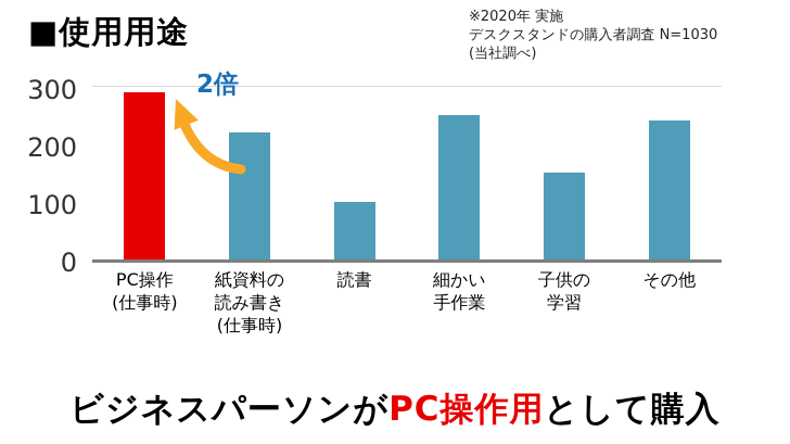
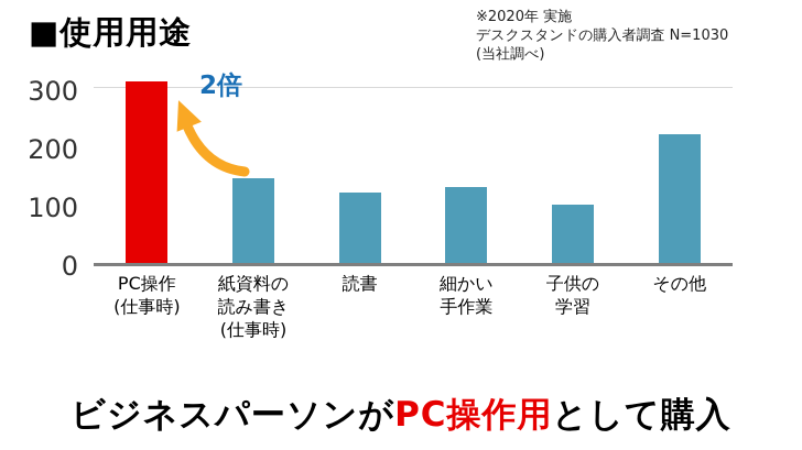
PC操作 (仕事時): 290 -> 310
紙資料の 読み書き (仕事時): 220 -> 140
読書: 100 -> 120
細かい 手作業: 250 -> 130
子供の 学習: 150 -> 100
その他: 240 -> 220
